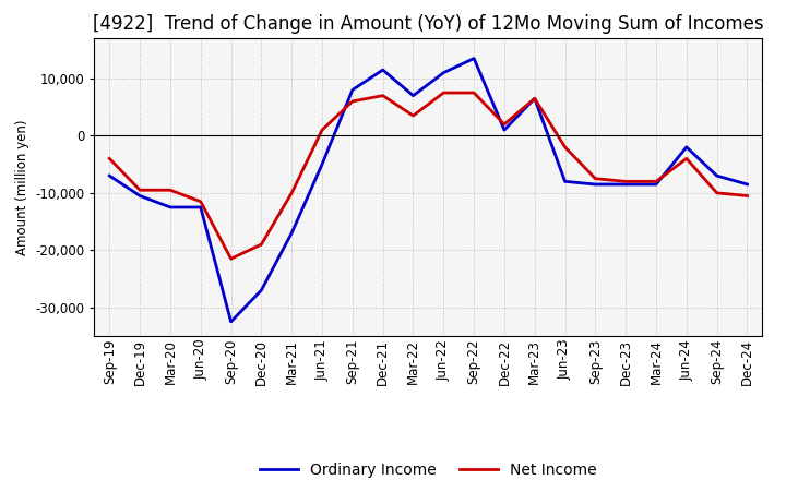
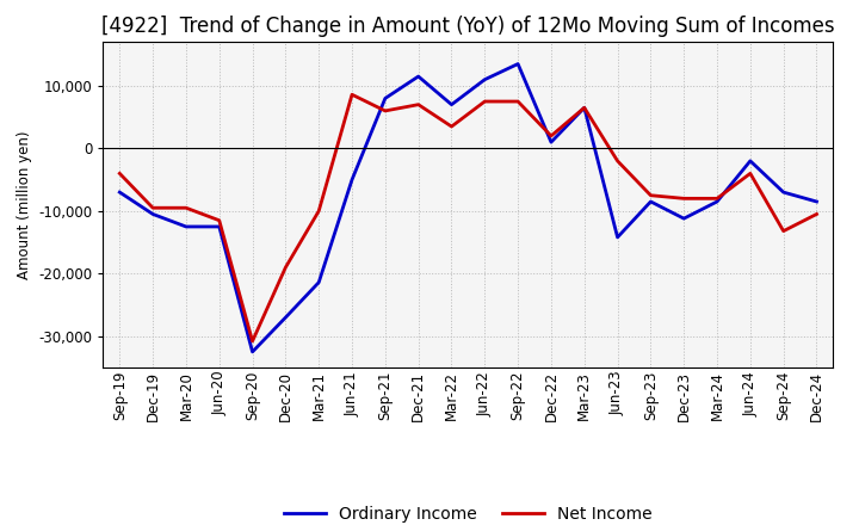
Net Income/Sep-20: -21,500 -> -30,800
Ordinary Income/Mar-21: -17,000 -> -21,400
Net Income/Jun-21: 1,000 -> 8,600
Ordinary Income/Jun-23: -8,000 -> -14,200
Ordinary Income/Dec-23: -8,500 -> -11,200
Net Income/Sep-24: -10,000 -> -13,200
